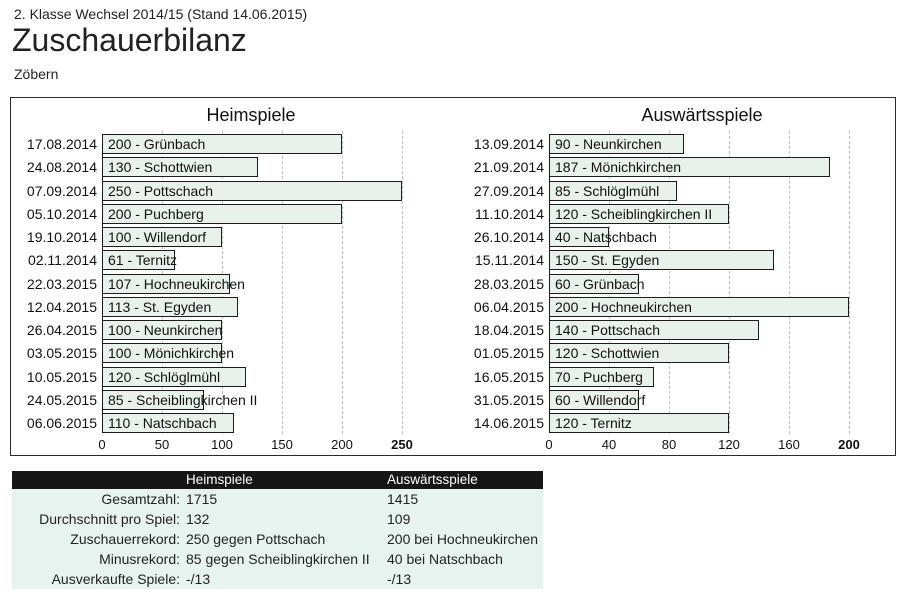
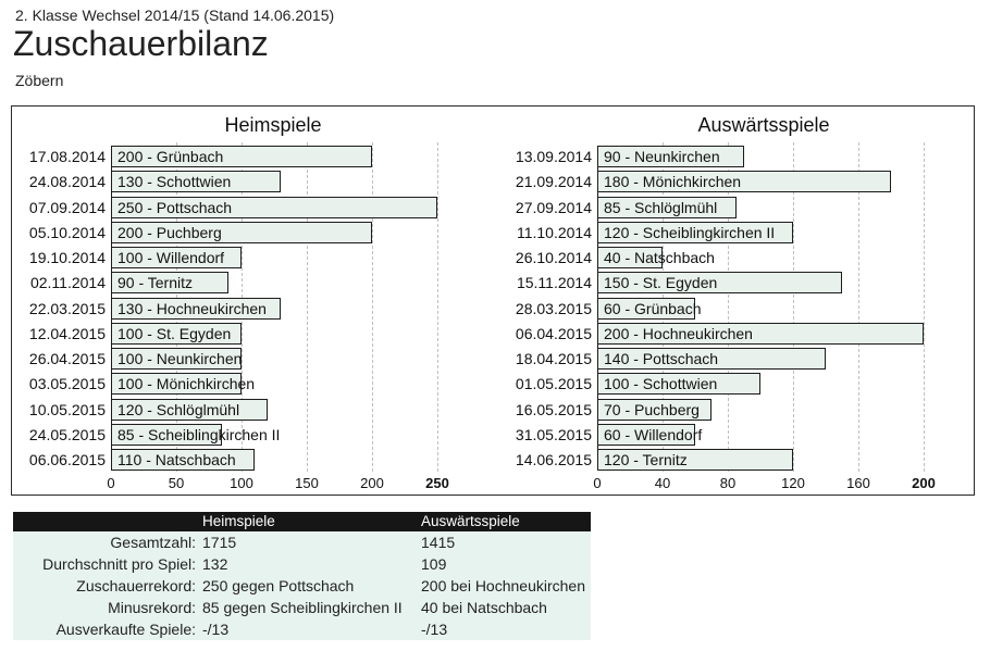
Heimspiele/02.11.2014: 61 -> 90
Heimspiele/22.03.2015: 107 -> 130
Heimspiele/12.04.2015: 113 -> 100
Auswärtsspiele/21.09.2014: 187 -> 180
Auswärtsspiele/01.05.2015: 120 -> 100
